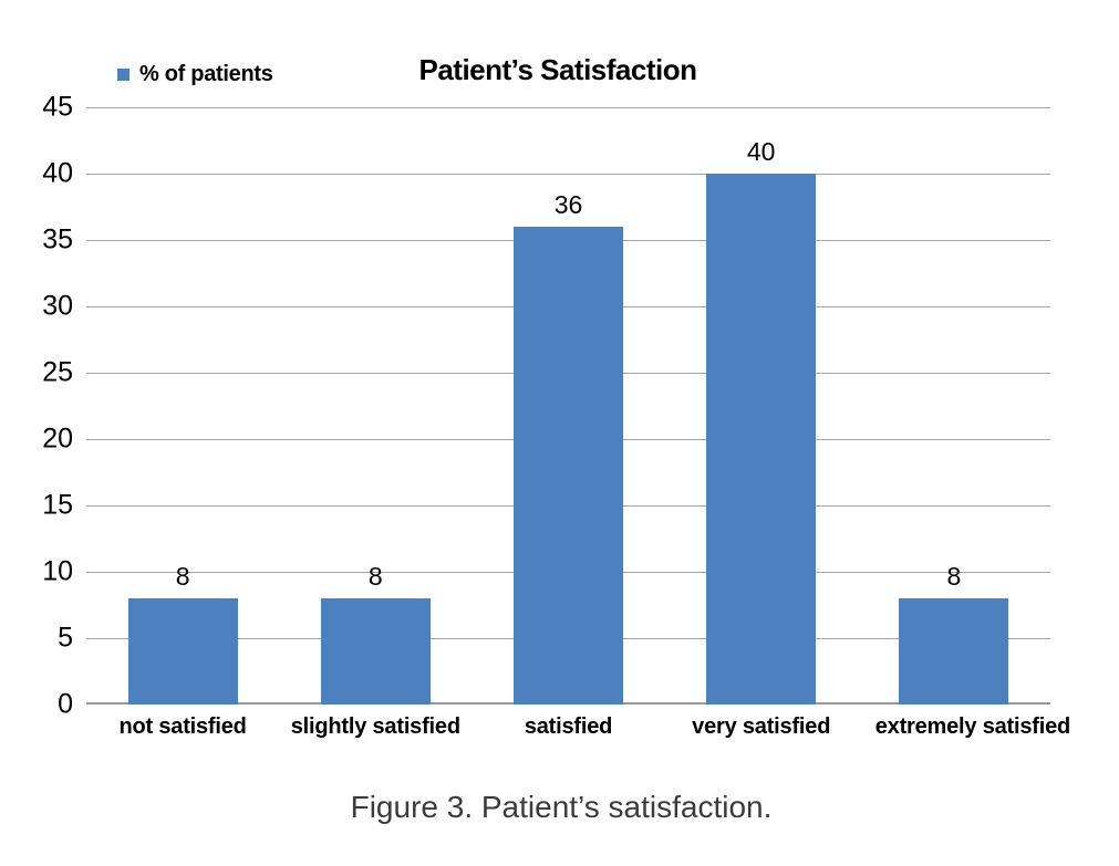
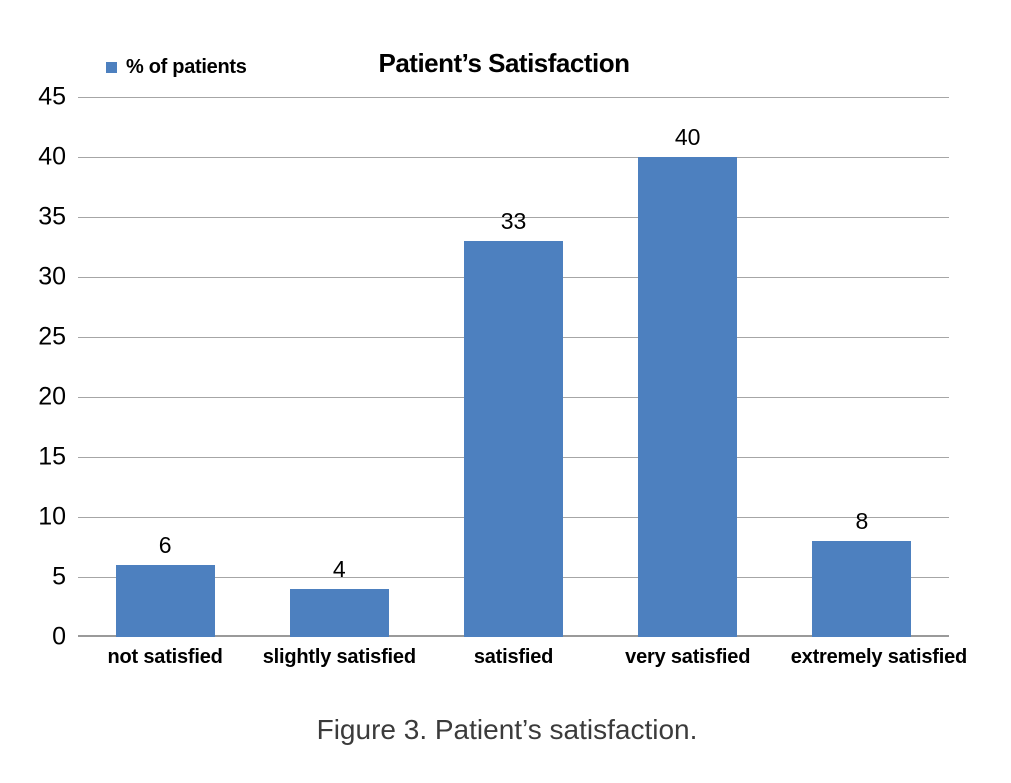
not satisfied: 8 -> 6
slightly satisfied: 8 -> 4
satisfied: 36 -> 33
